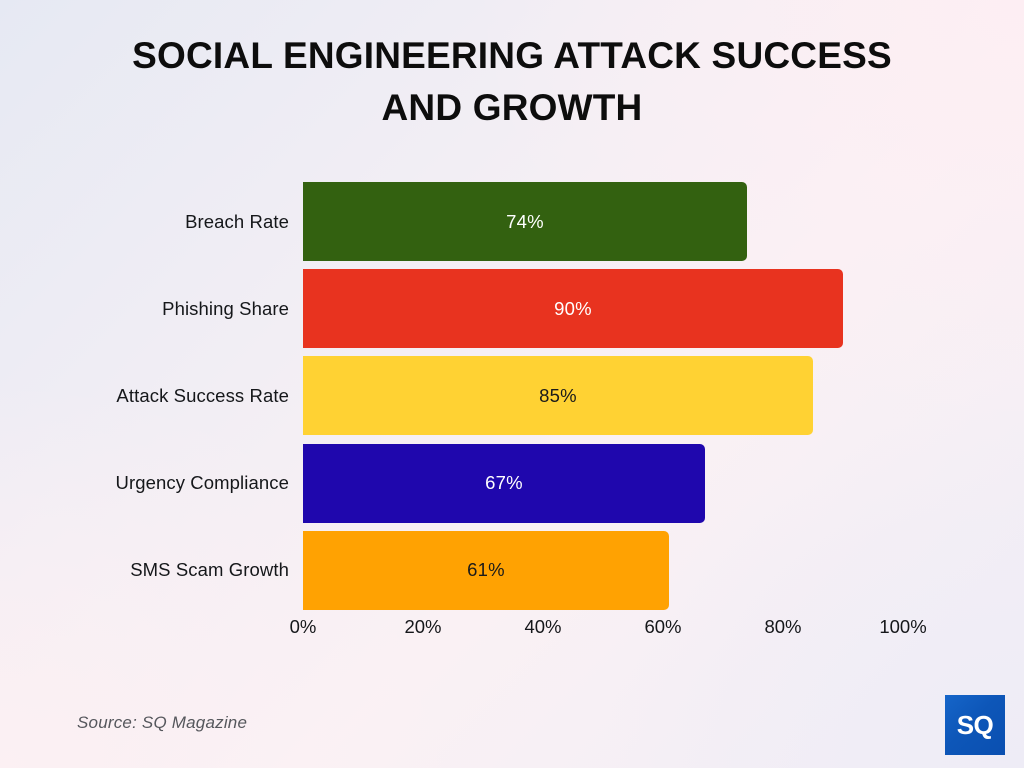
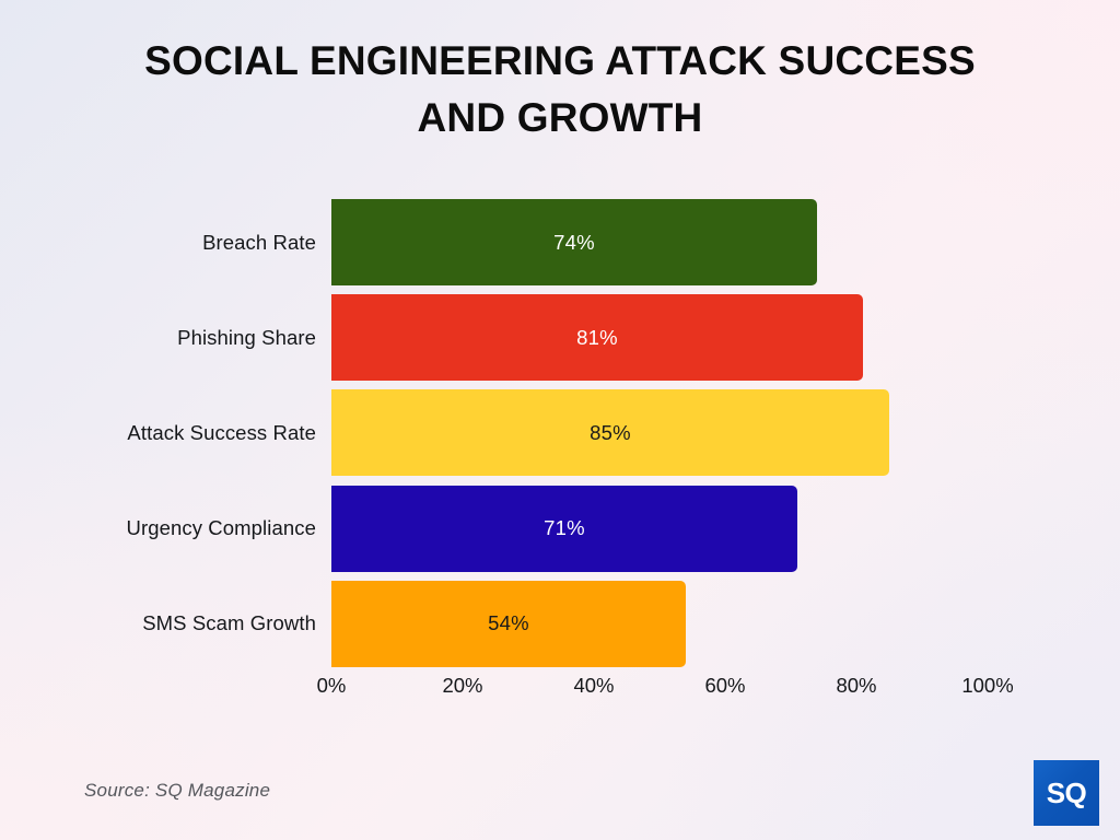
Phishing Share: 90% -> 81%
Urgency Compliance: 67% -> 71%
SMS Scam Growth: 61% -> 54%
